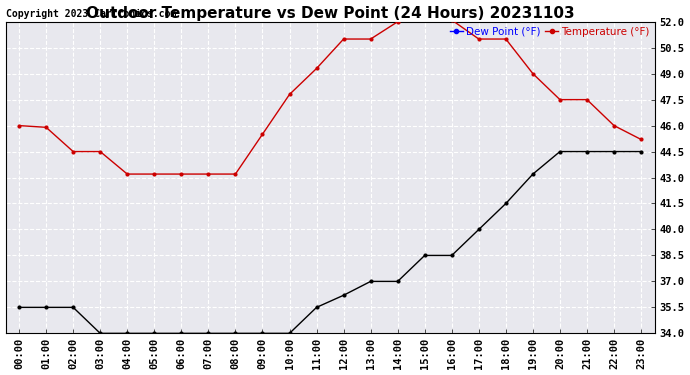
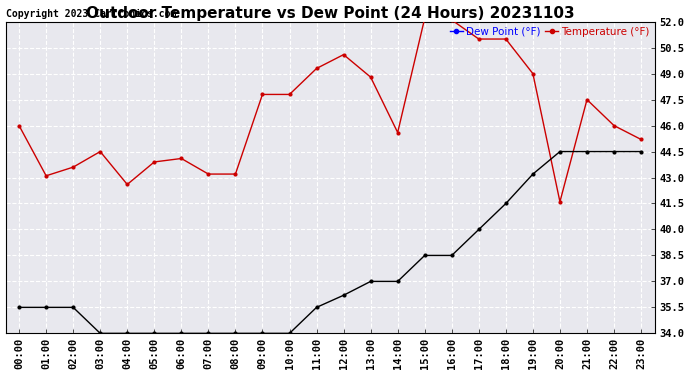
Temperature (°F)/01:00: 45.9 -> 43.1
Temperature (°F)/02:00: 44.5 -> 43.6
Temperature (°F)/04:00: 43.2 -> 42.6
Temperature (°F)/05:00: 43.2 -> 43.9
Temperature (°F)/06:00: 43.2 -> 44.1
Temperature (°F)/09:00: 45.5 -> 47.8
Temperature (°F)/12:00: 51.0 -> 50.1
Temperature (°F)/13:00: 51.0 -> 48.8
Temperature (°F)/14:00: 52.0 -> 45.6
Temperature (°F)/20:00: 47.5 -> 41.6
